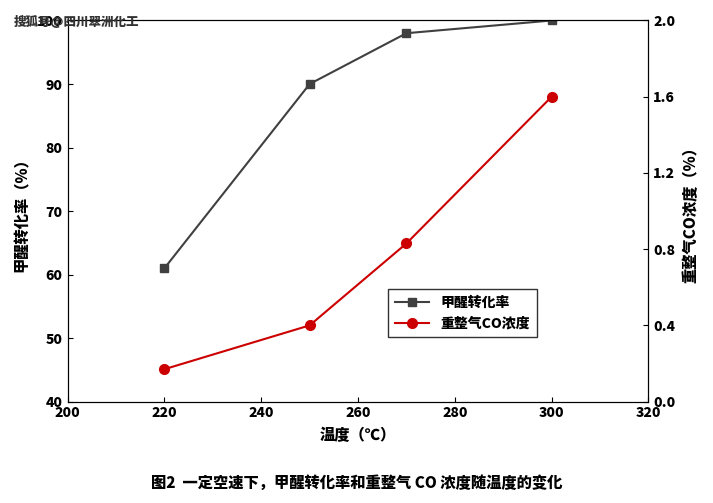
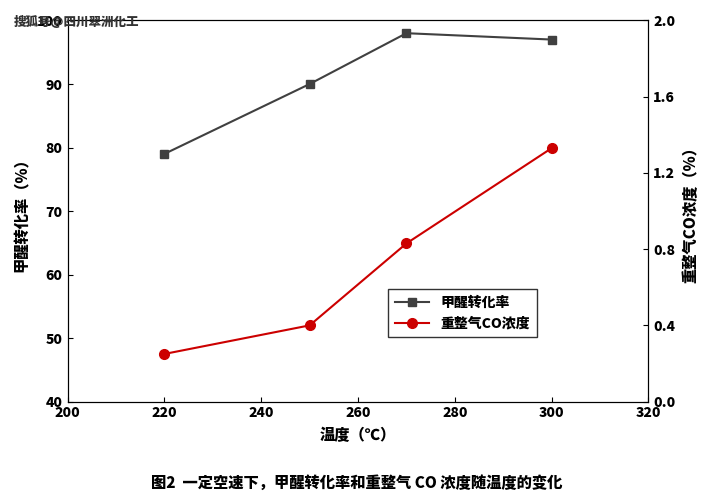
甲醒转化率/220: 61 -> 79
重整气CO浓度/220: 0.17 -> 0.25
甲醒转化率/300: 100 -> 97
重整气CO浓度/300: 1.60 -> 1.33
